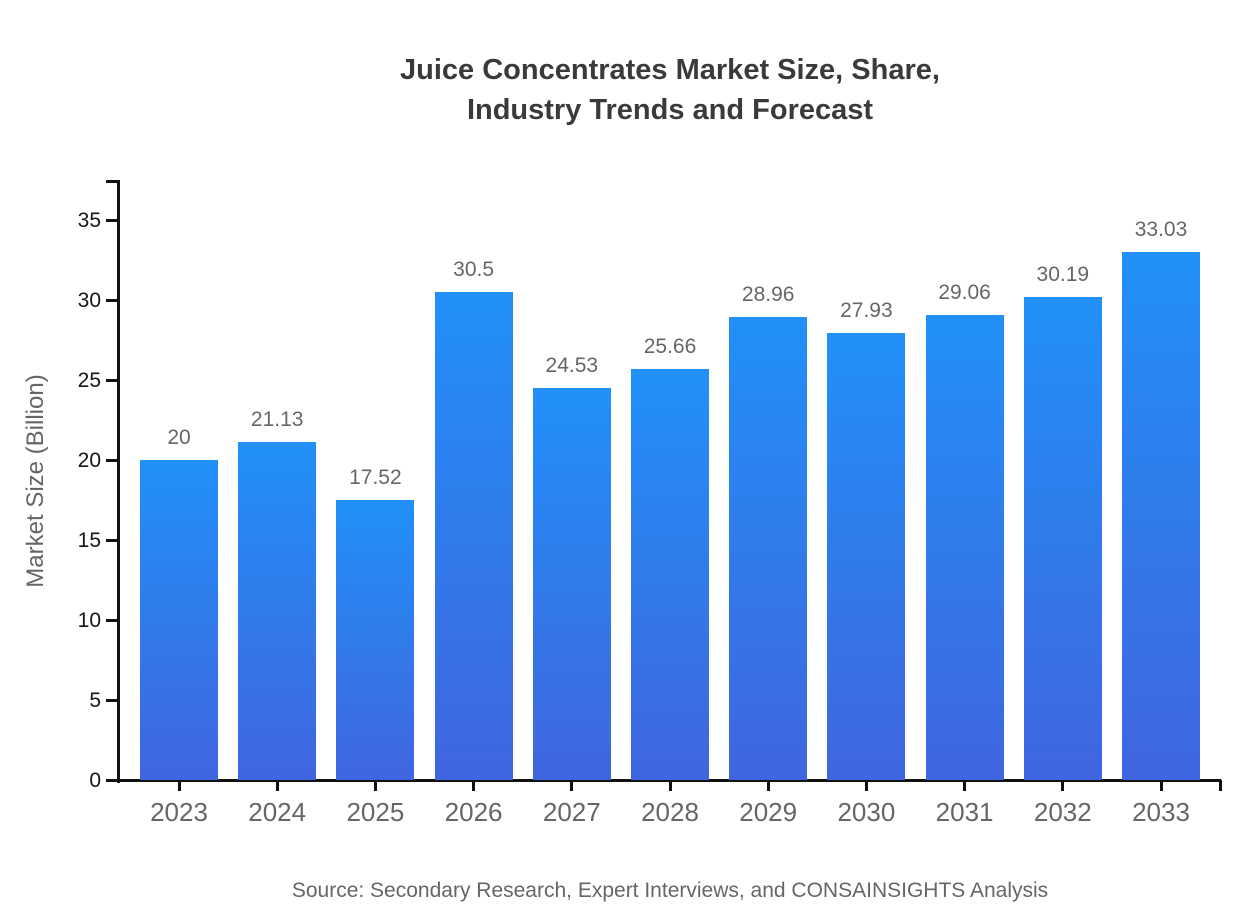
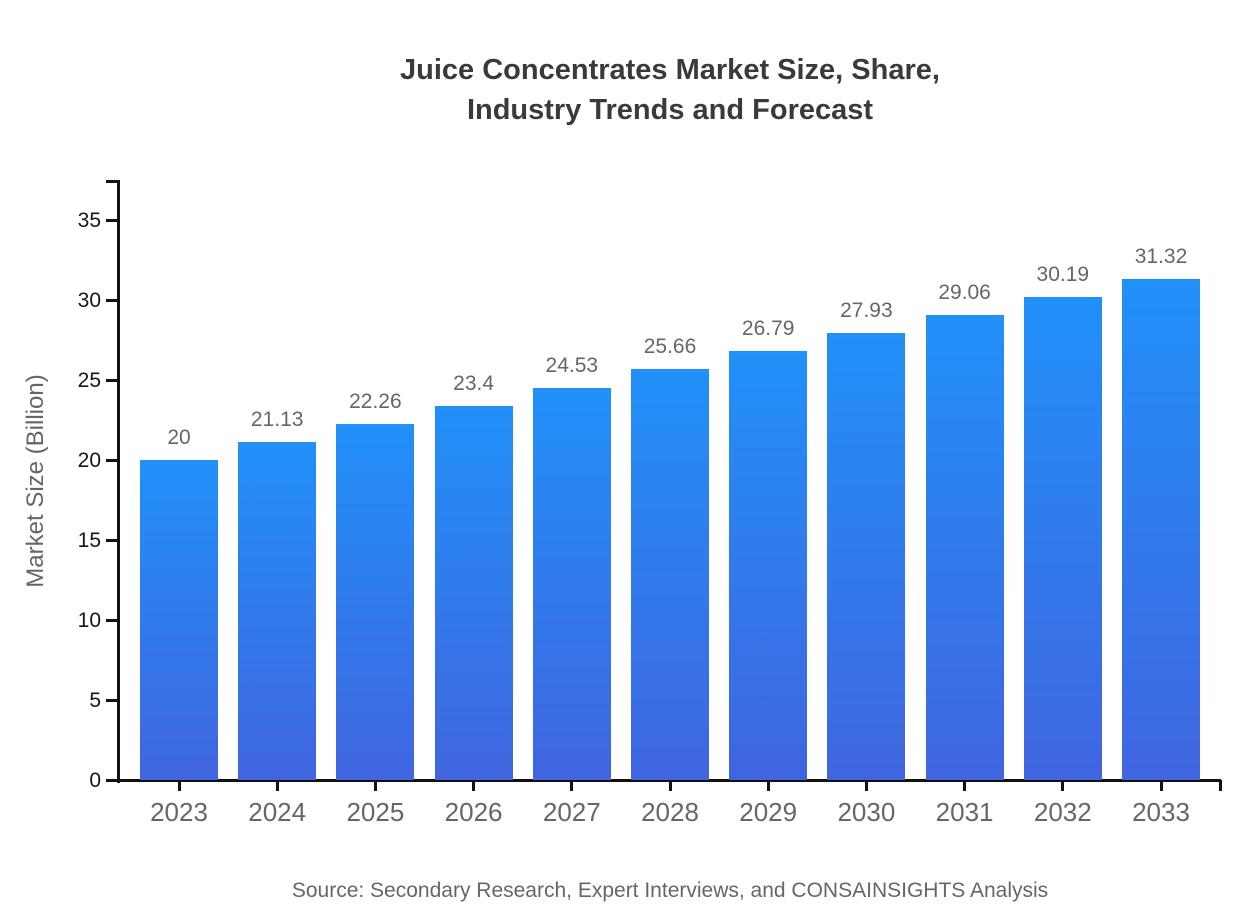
2025: 17.52 -> 22.26
2026: 30.5 -> 23.4
2029: 28.96 -> 26.79
2033: 33.03 -> 31.32
